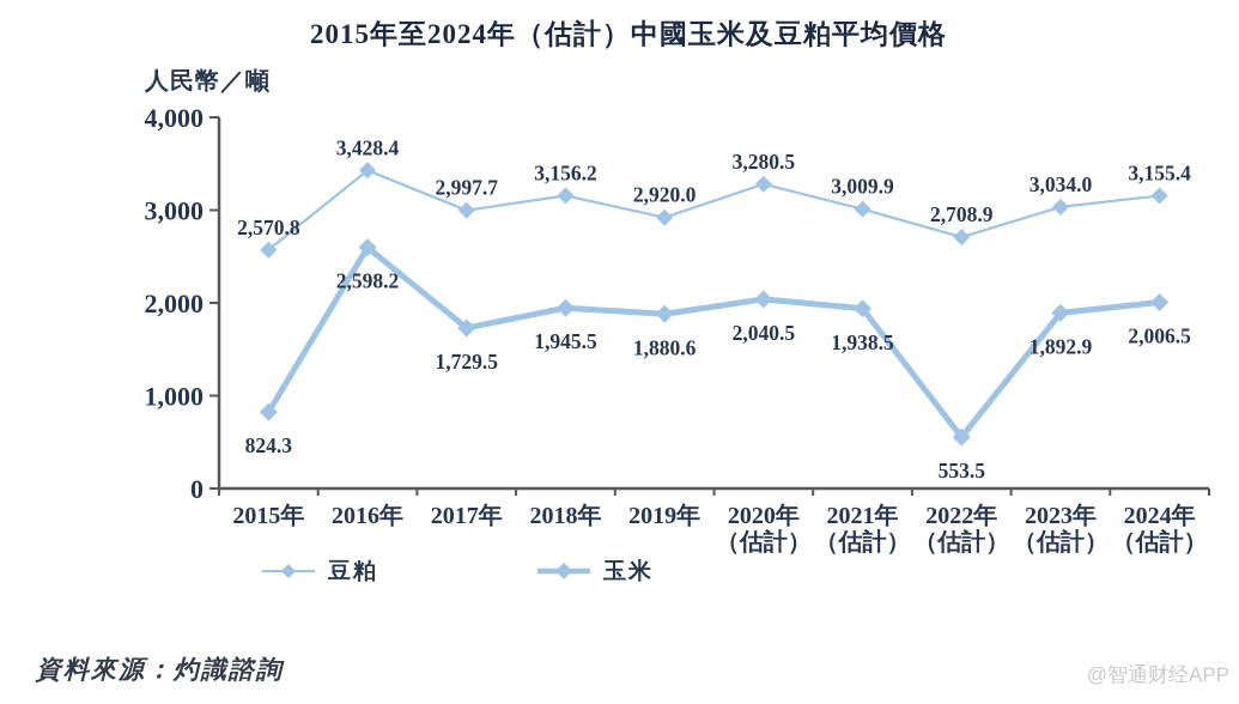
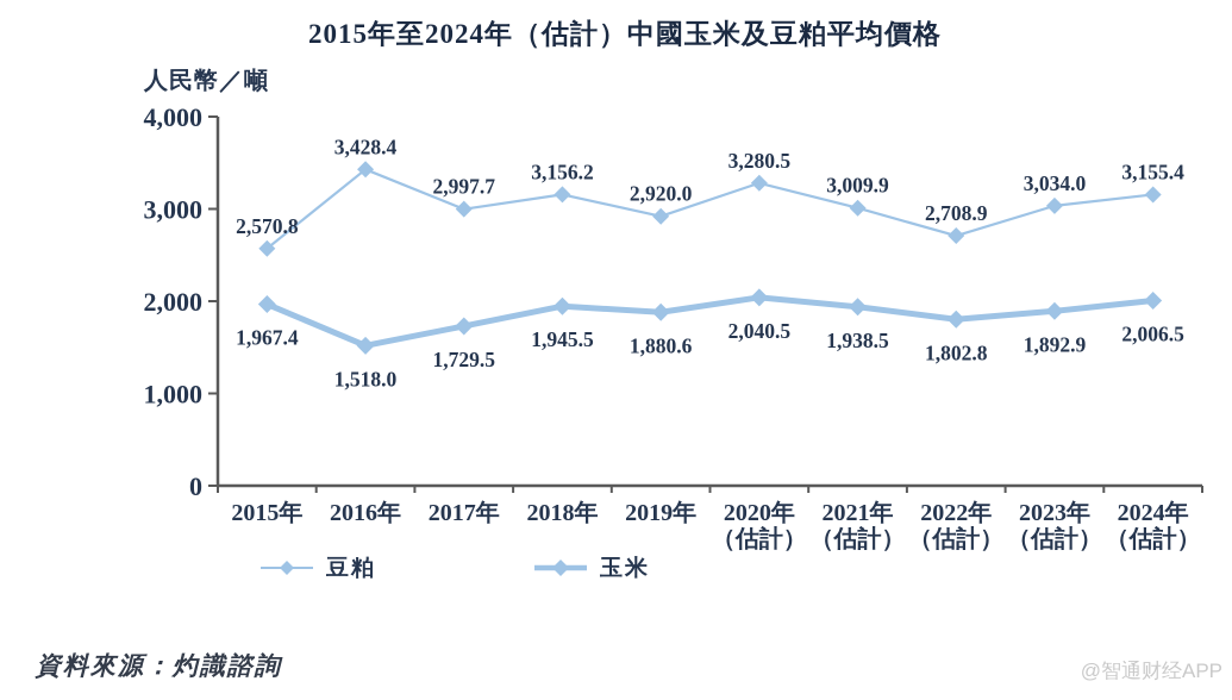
玉米/2015年: 824.3 -> 1,967.4
玉米/2016年: 2,598.2 -> 1,518.0
玉米/2022年: 553.5 -> 1,802.8
